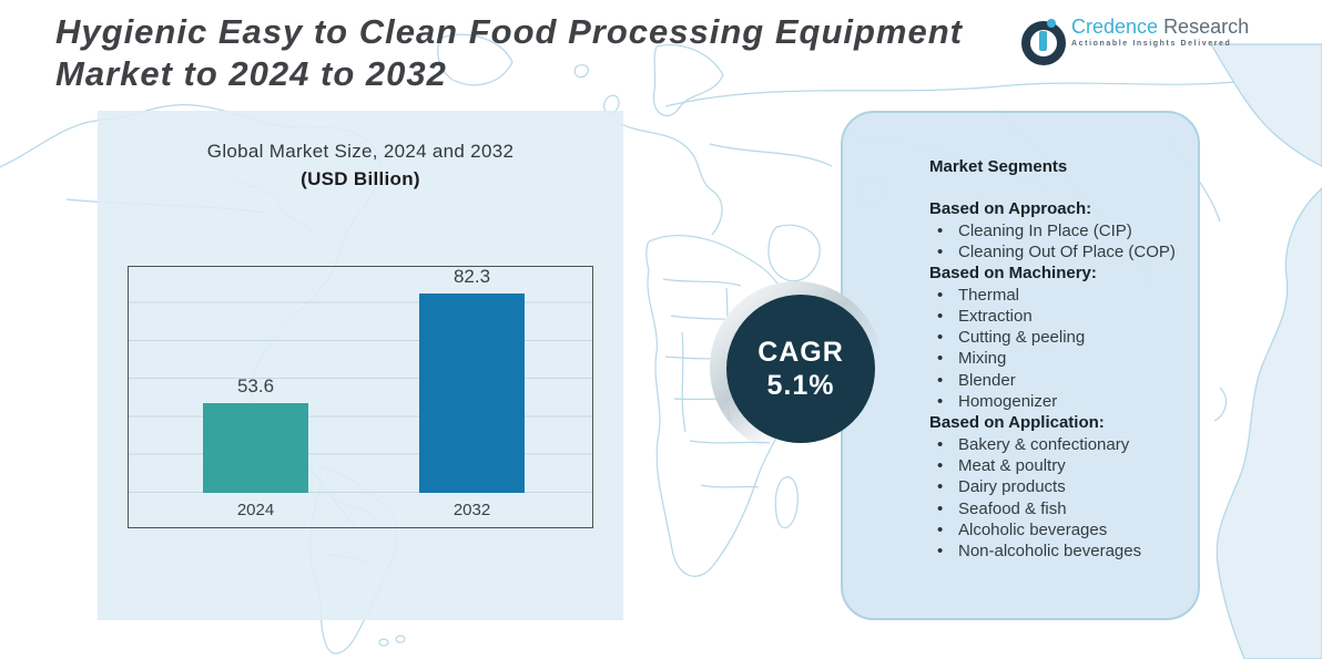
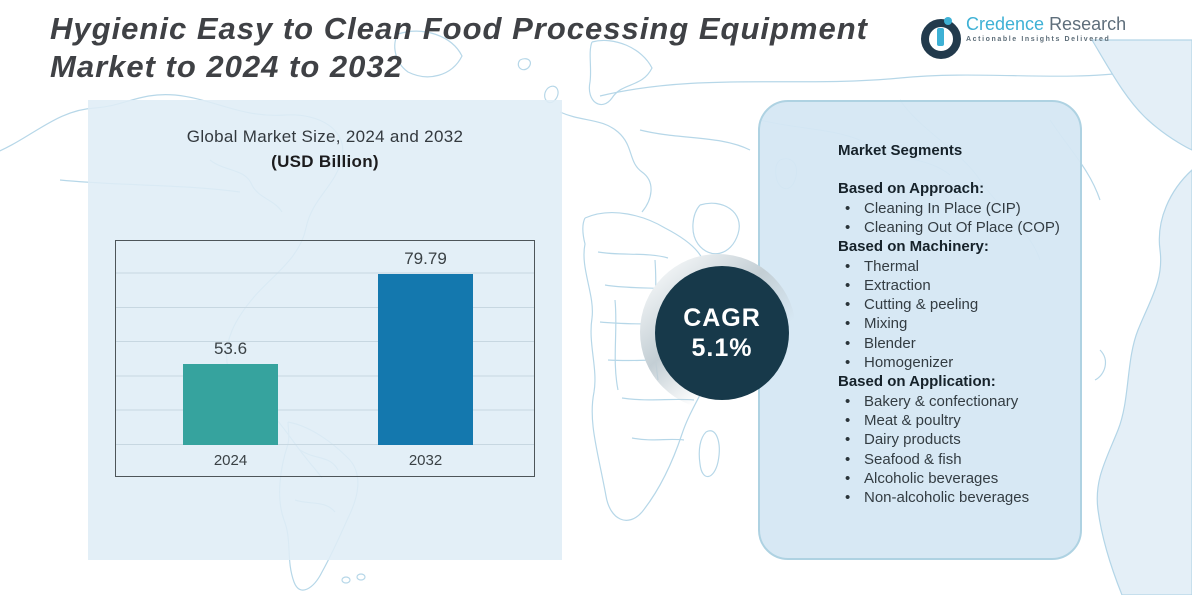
2032: 82.3 -> 79.79
